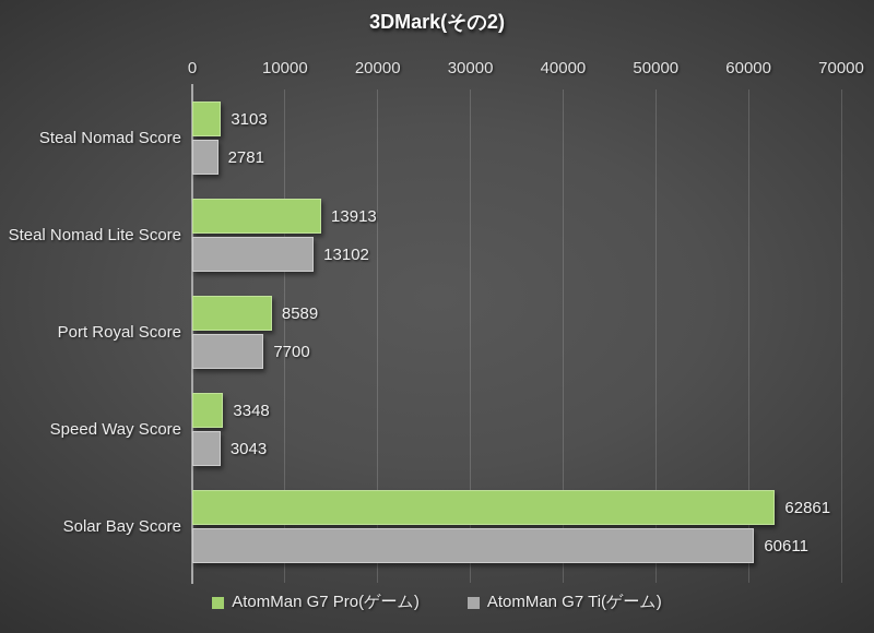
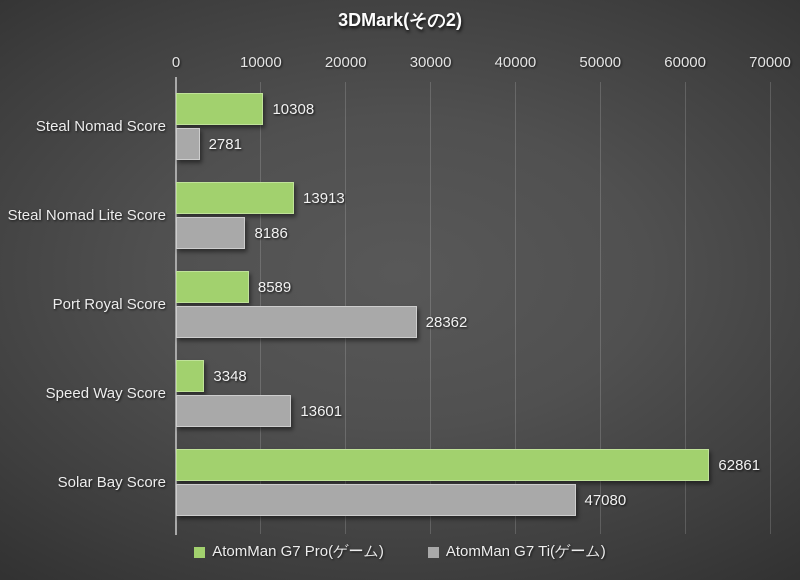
AtomMan G7 Pro(ゲーム)/Steal Nomad Score: 3103 -> 10308
AtomMan G7 Ti(ゲーム)/Steal Nomad Lite Score: 13102 -> 8186
AtomMan G7 Ti(ゲーム)/Port Royal Score: 7700 -> 28362
AtomMan G7 Ti(ゲーム)/Speed Way Score: 3043 -> 13601
AtomMan G7 Ti(ゲーム)/Solar Bay Score: 60611 -> 47080
